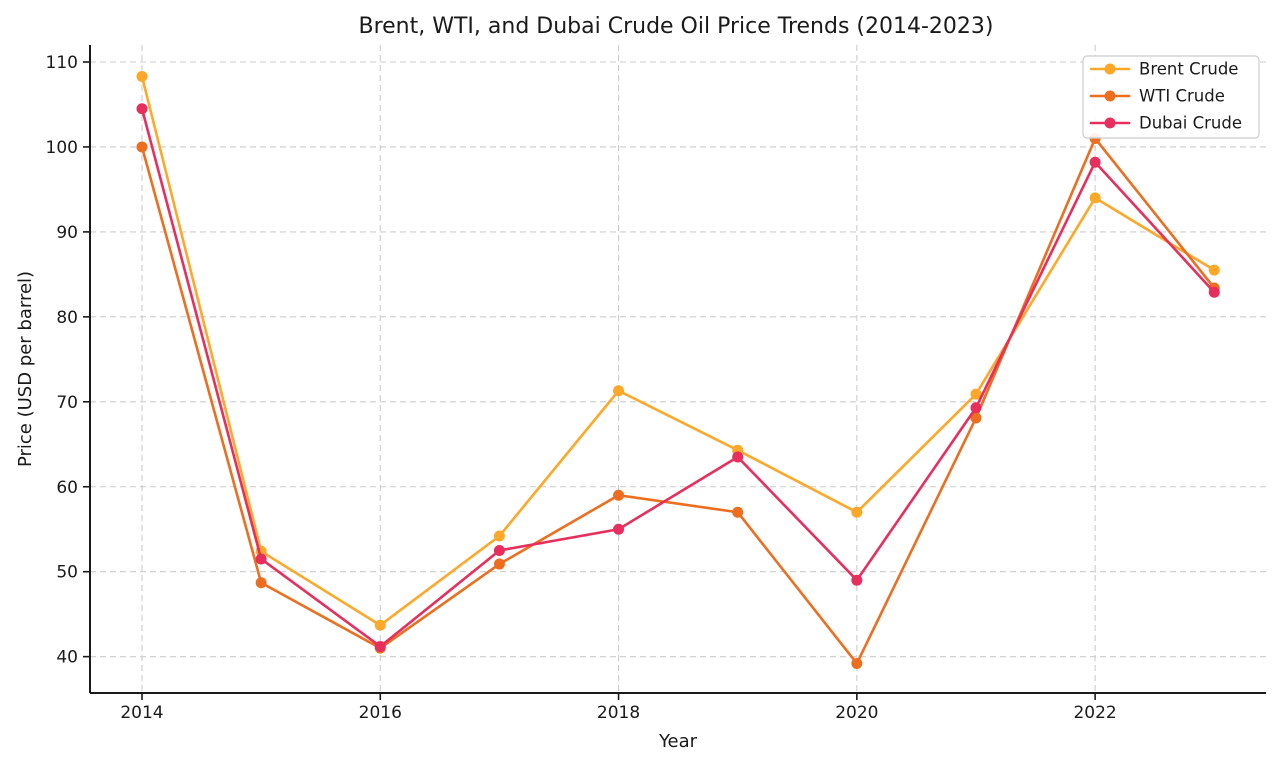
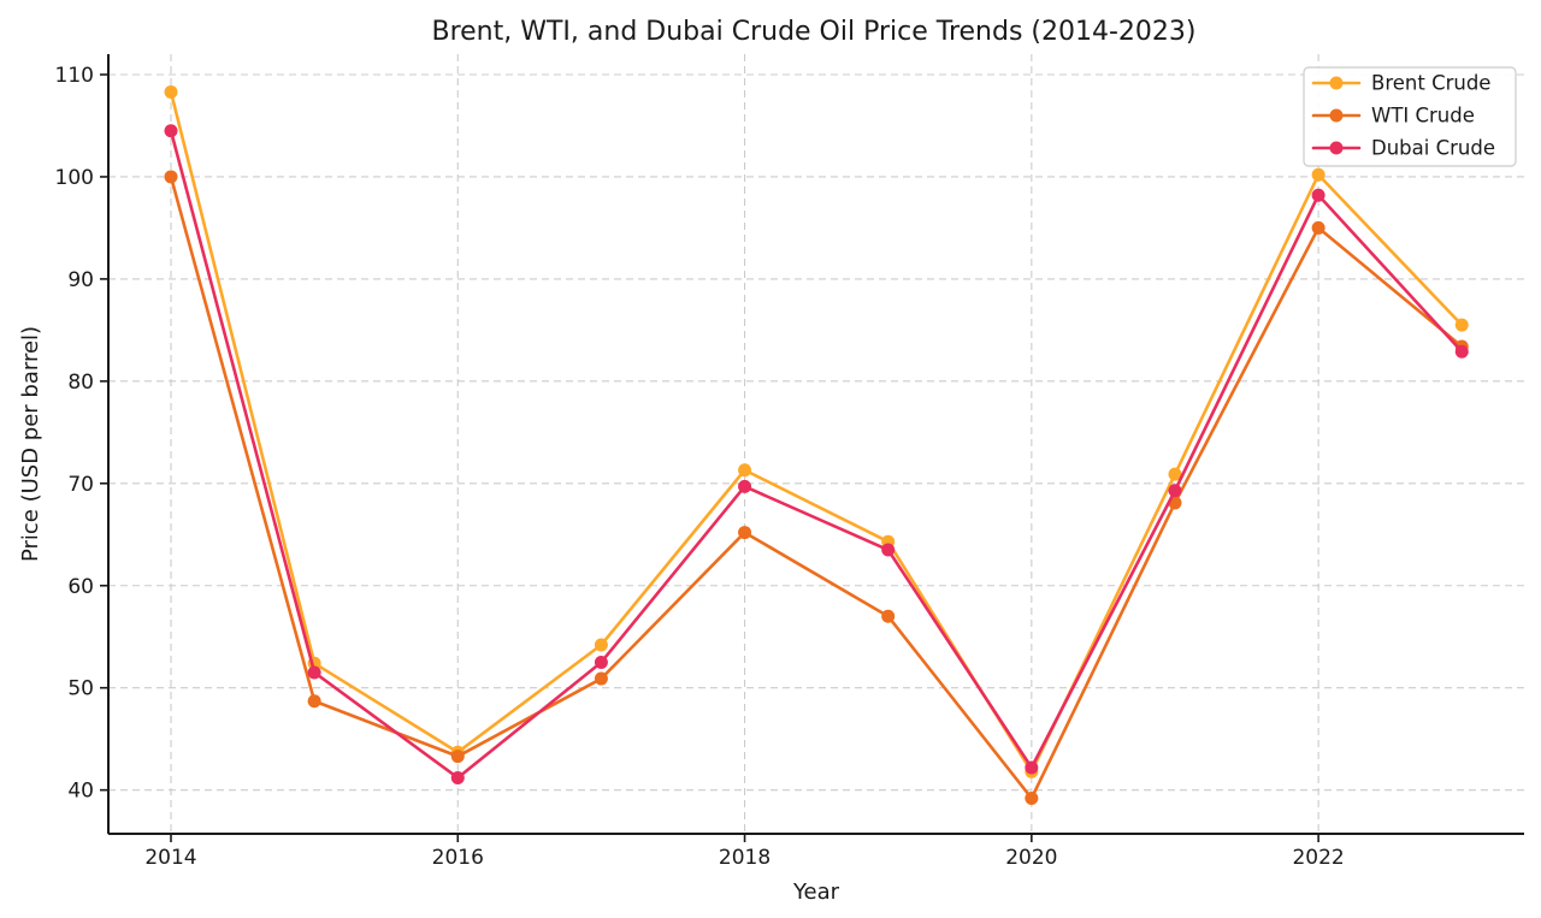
WTI Crude/2016: 41 -> 43
WTI Crude/2018: 59 -> 65
Dubai Crude/2018: 55 -> 70
Brent Crude/2020: 57 -> 42
Dubai Crude/2020: 49 -> 42
Brent Crude/2022: 94 -> 100
WTI Crude/2022: 101 -> 95
